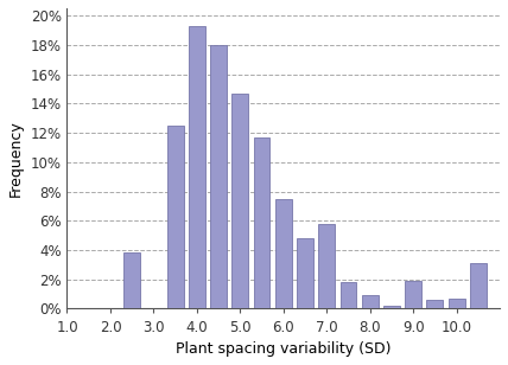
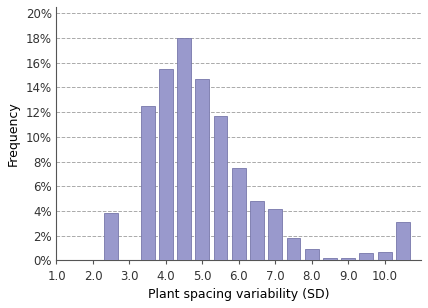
4.0: 19.3% -> 15.5%
7.0: 5.8% -> 4.2%
9.0: 1.9% -> 0.2%
